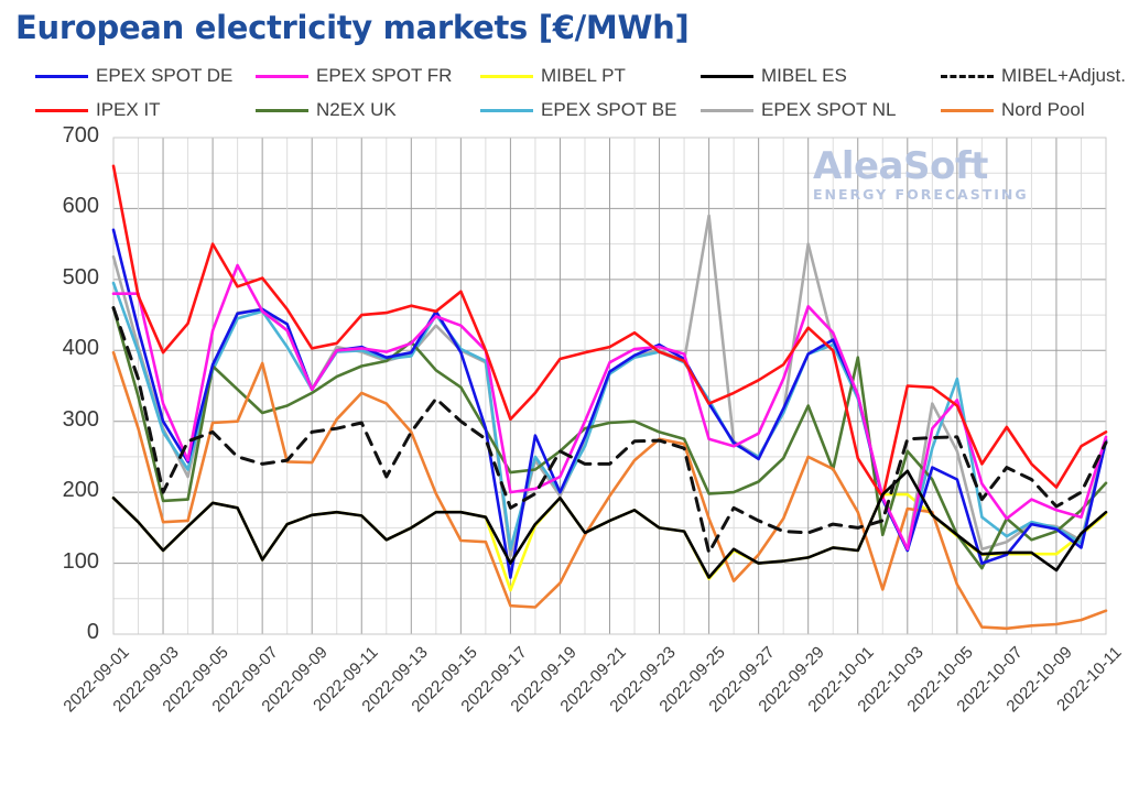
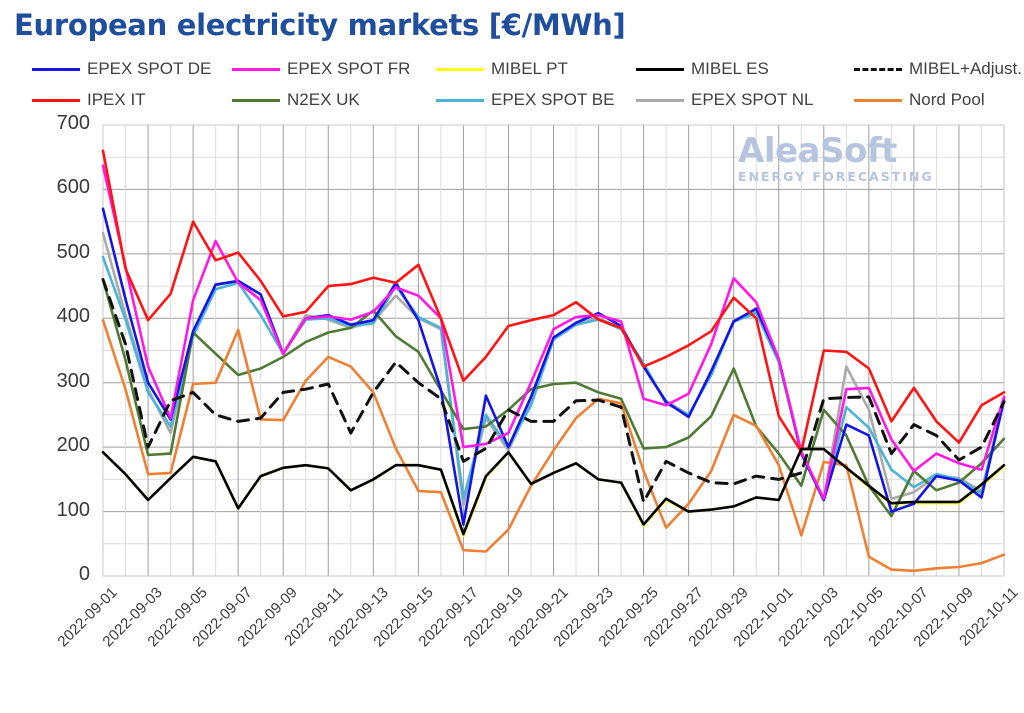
EPEX SPOT FR/2022-09-01: 480 -> 640
MIBEL ES/2022-09-17: 100 -> 60
EPEX SPOT NL/2022-09-25: 590 -> 320
EPEX SPOT NL/2022-09-29: 550 -> 400
N2EX UK/2022-10-01: 390 -> 190
MIBEL ES/2022-10-03: 230 -> 200
EPEX SPOT FR/2022-10-05: 330 -> 290
EPEX SPOT BE/2022-10-05: 360 -> 230
Nord Pool/2022-10-05: 70 -> 30
MIBEL ES/2022-10-09: 90 -> 120
